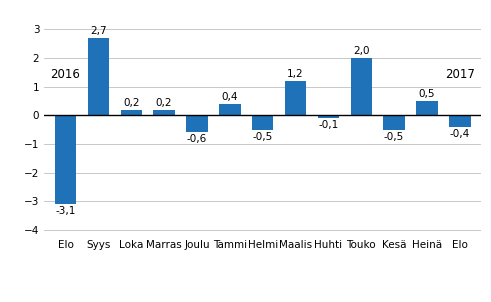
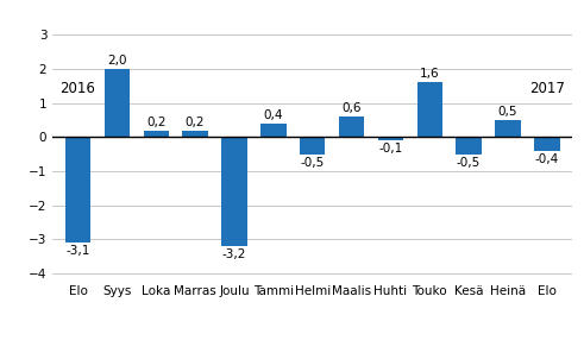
Syys: 2,7 -> 2,0
Joulu: -0,6 -> -3,2
Maalis: 1,2 -> 0,6
Touko: 2,0 -> 1,6
